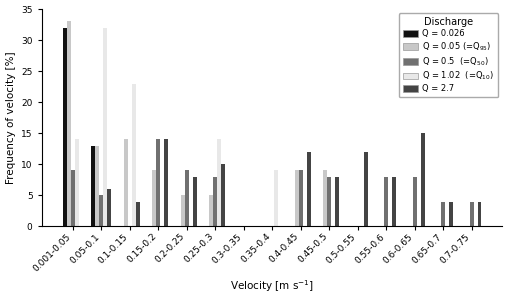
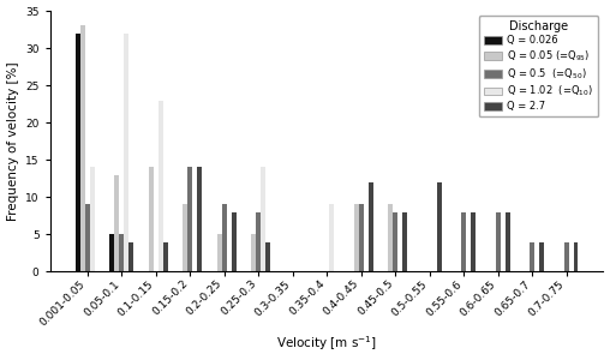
Q = 0.026/0.05-0.1: 13 -> 5
Q = 2.7/0.05-0.1: 6 -> 4
Q = 2.7/0.25-0.3: 10 -> 4
Q = 2.7/0.6-0.65: 15 -> 8
